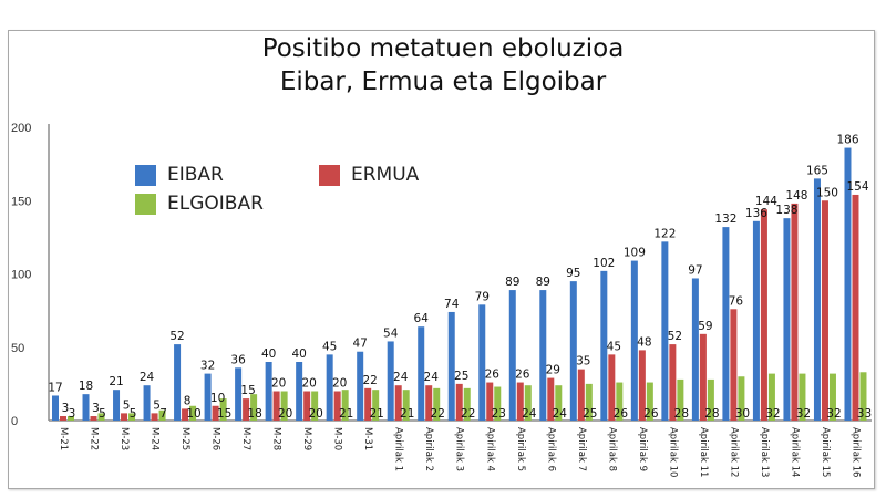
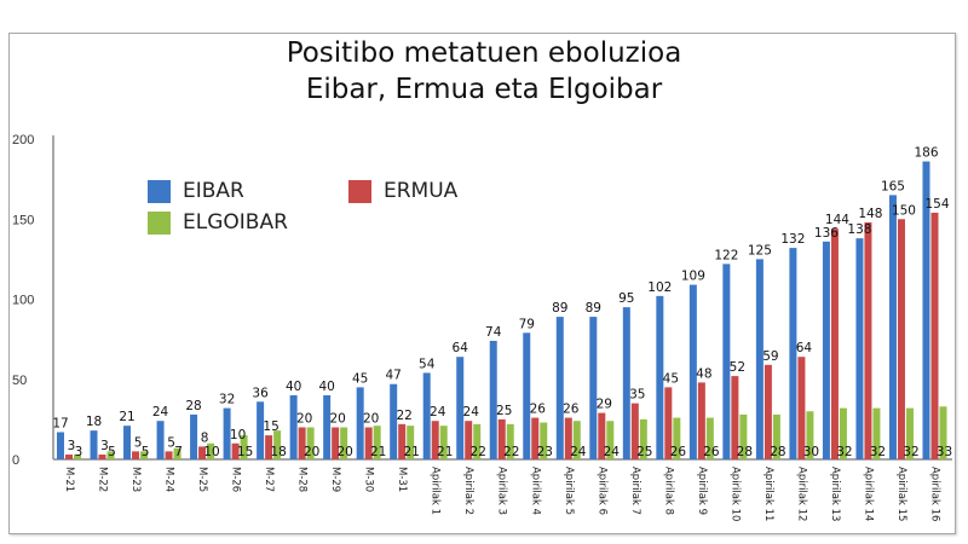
EIBAR/M-25: 52 -> 28
EIBAR/Apirilak 11: 97 -> 125
ERMUA/Apirilak 12: 76 -> 64
